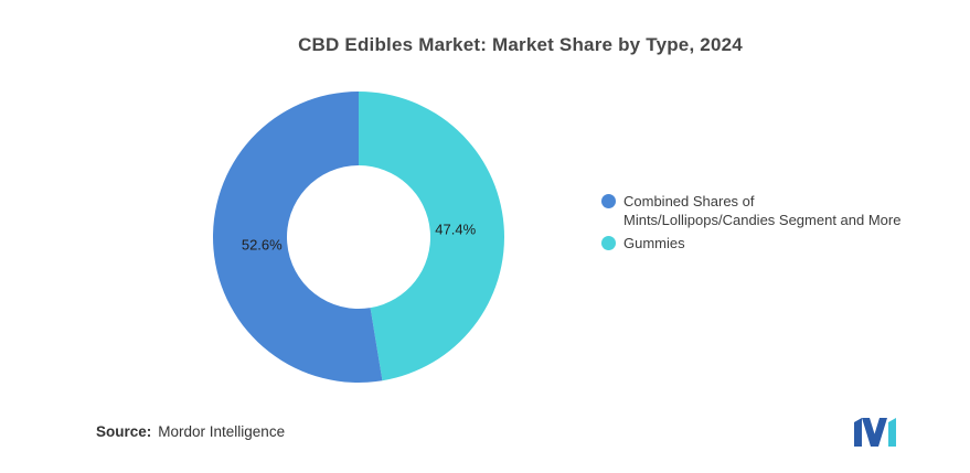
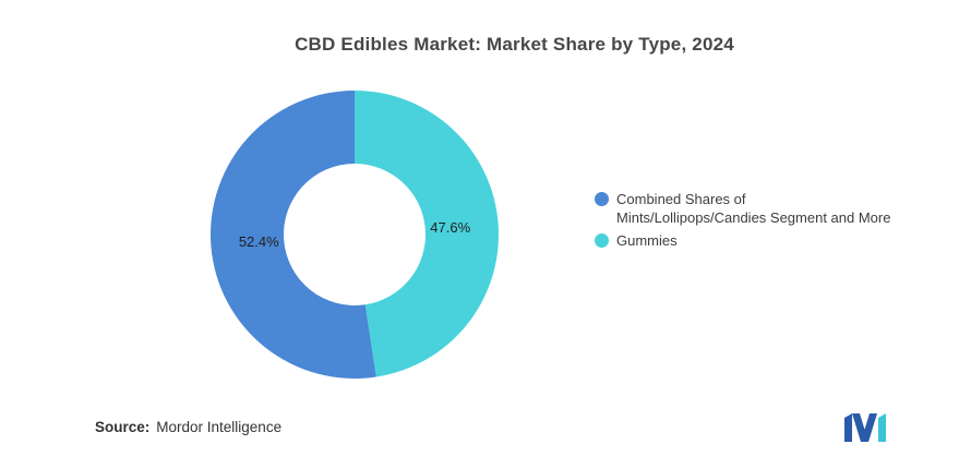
Gummies: 47.4% -> 47.6%
Combined Shares of Mints/Lollipops/Candies Segment and More: 52.6% -> 52.4%
